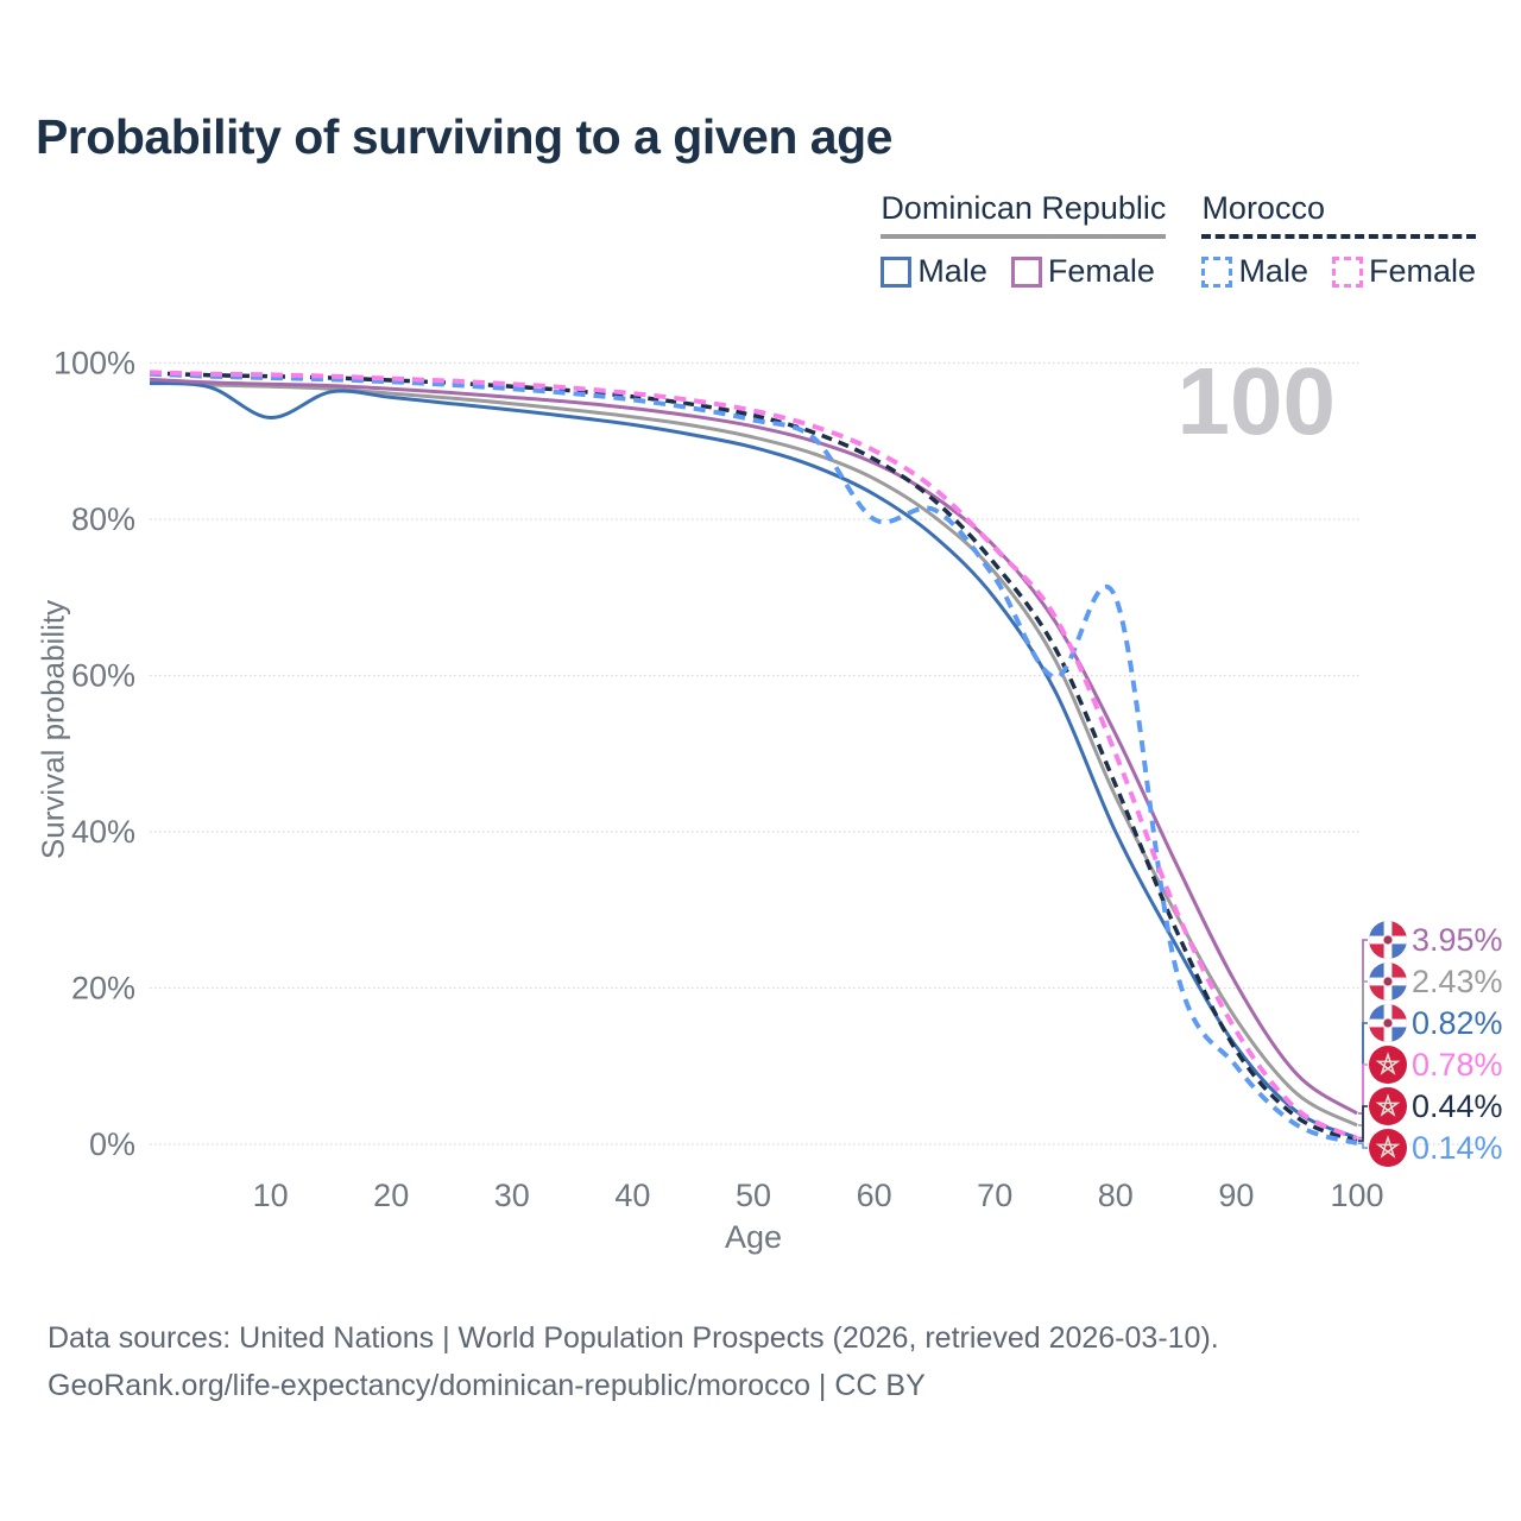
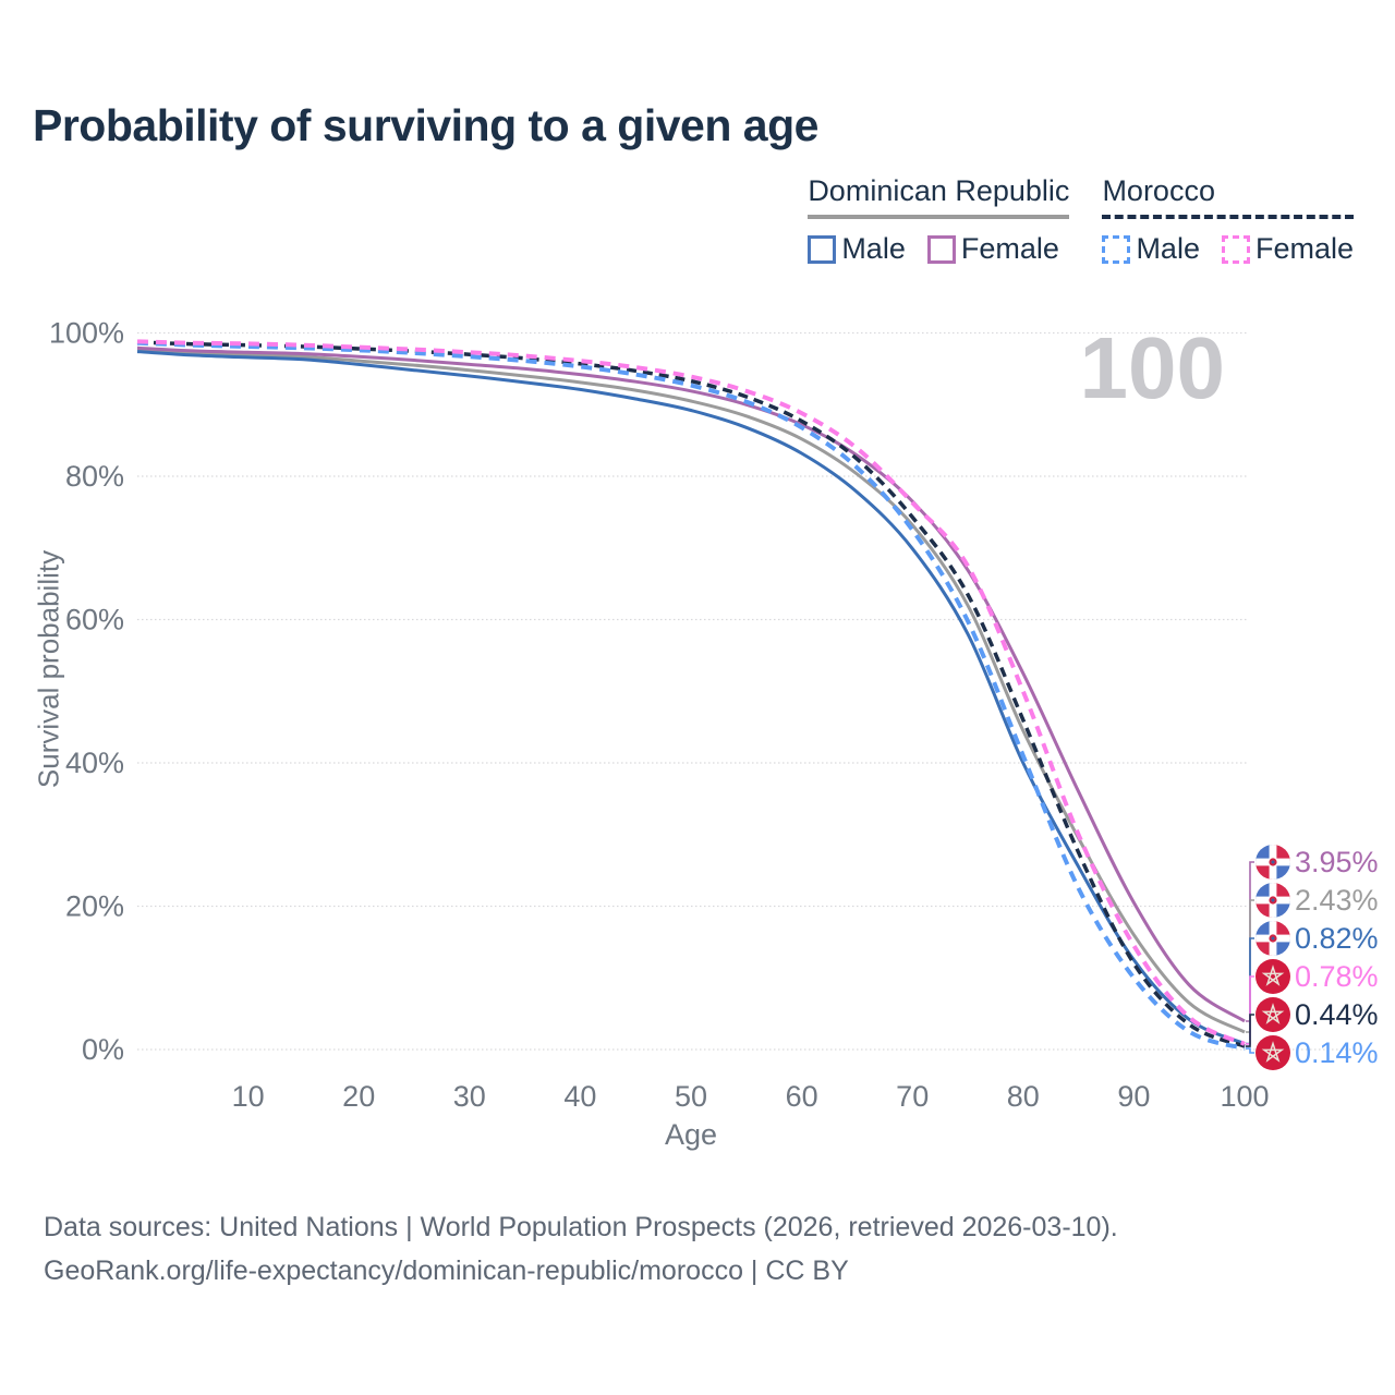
Dominican Republic Male/10: 93% -> 97%
Morocco Male/60: 80% -> 87%
Morocco Male/80: 70% -> 41%
